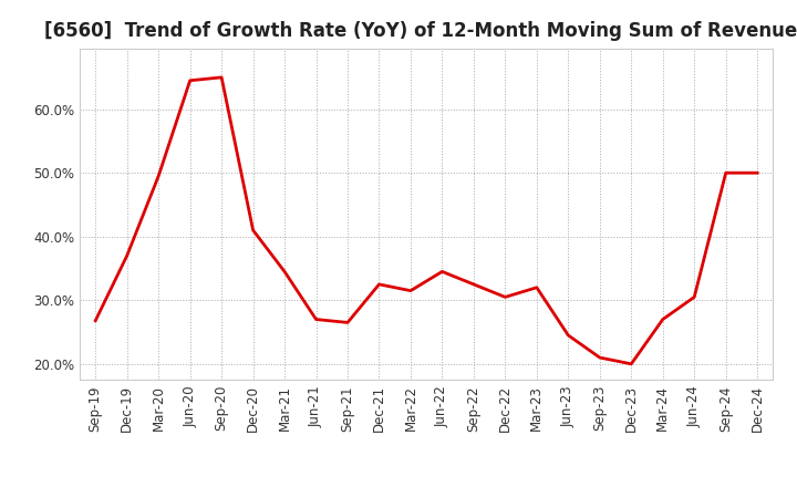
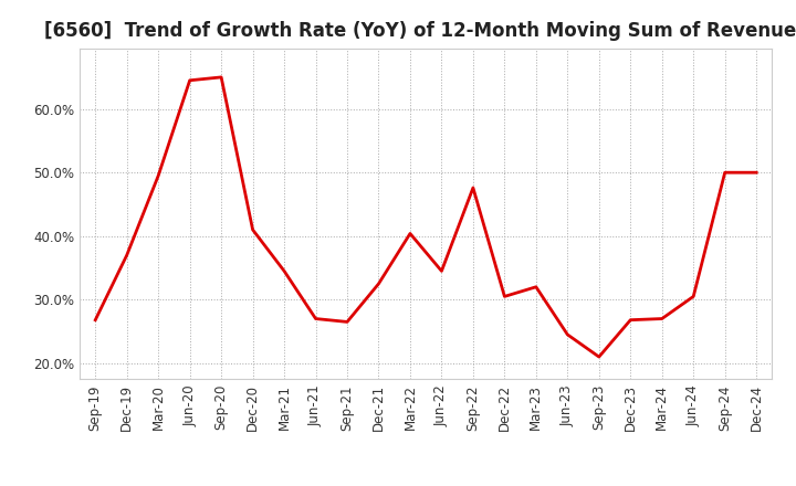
Mar-22: 31.5% -> 40.4%
Sep-22: 32.5% -> 47.6%
Dec-23: 20.0% -> 26.8%
